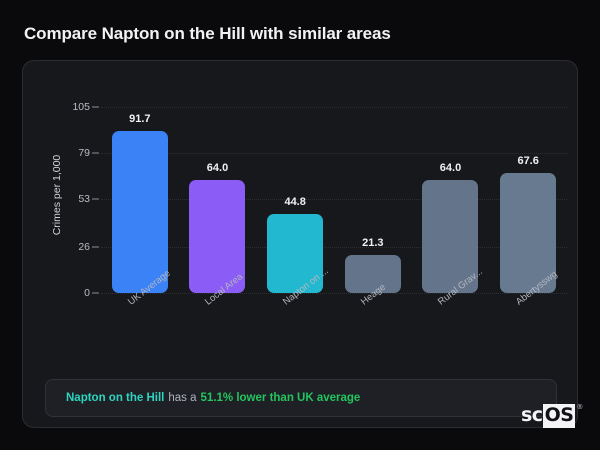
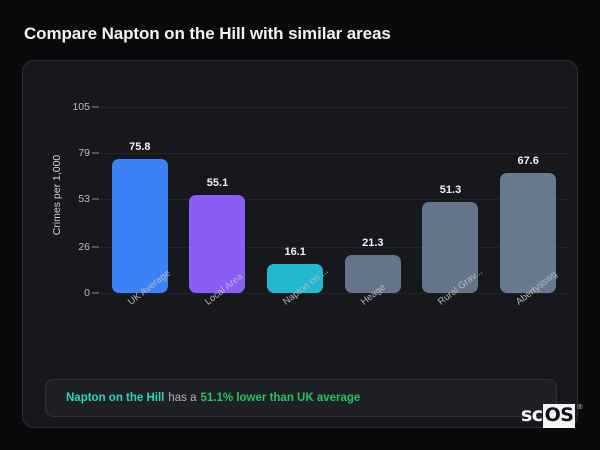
UK Average: 91.7 -> 75.8
Local Area: 64.0 -> 55.1
Napton on ...: 44.8 -> 16.1
Rural Grav...: 64.0 -> 51.3
